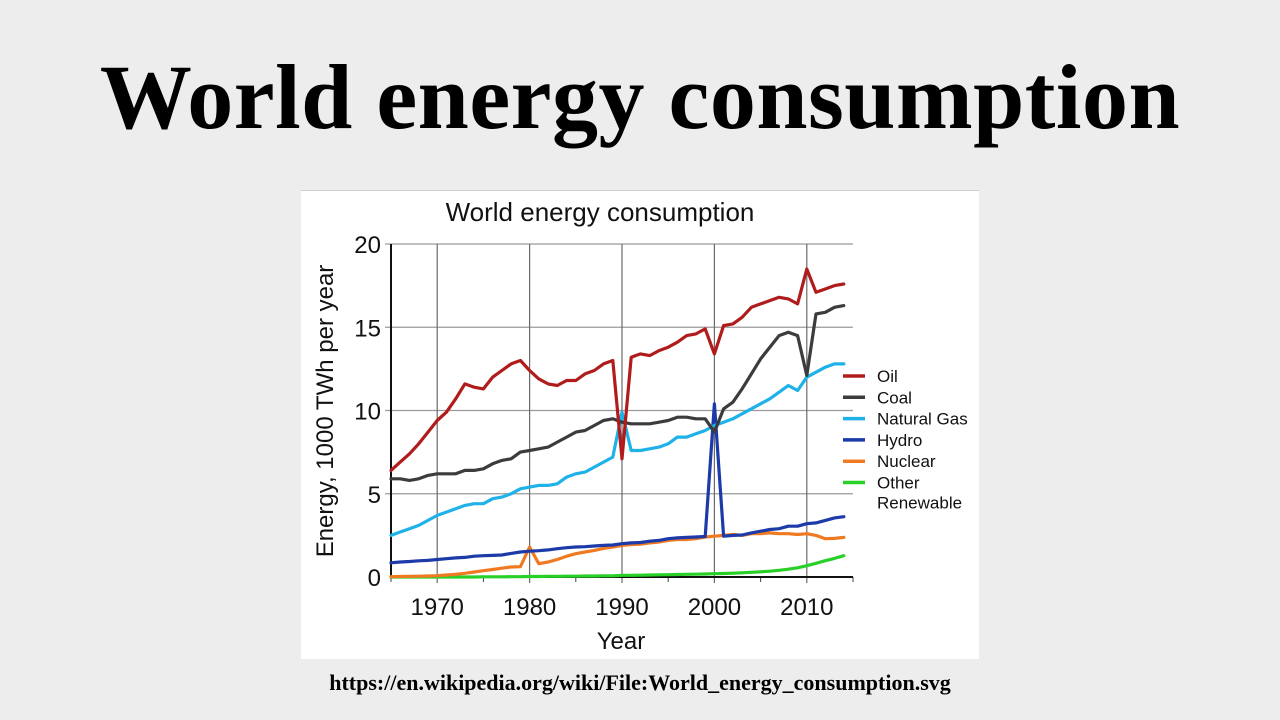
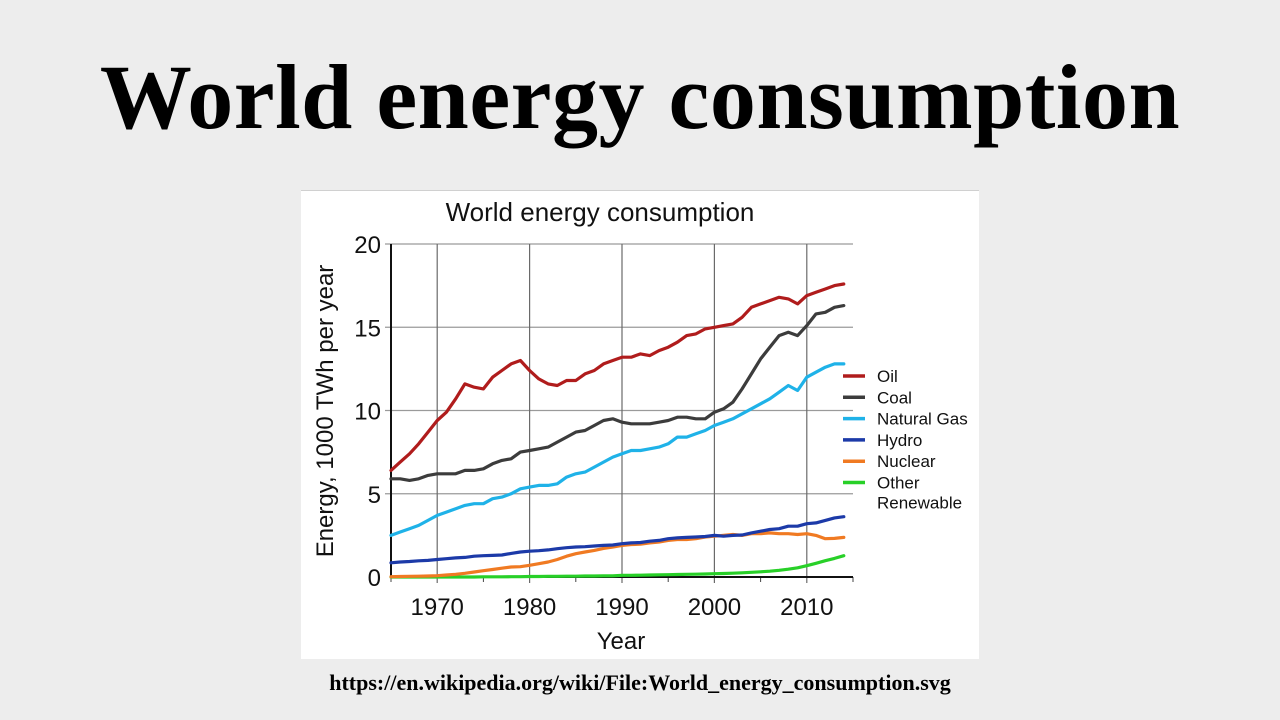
Nuclear/1980: 1.8 -> 0.7
Oil/1990: 7.1 -> 13.2
Natural Gas/1990: 9.9 -> 7.4
Oil/2000: 13.4 -> 15.0
Coal/2000: 8.7 -> 9.9
Hydro/2000: 10.4 -> 2.5
Oil/2010: 18.5 -> 16.9
Coal/2010: 12.1 -> 15.1
